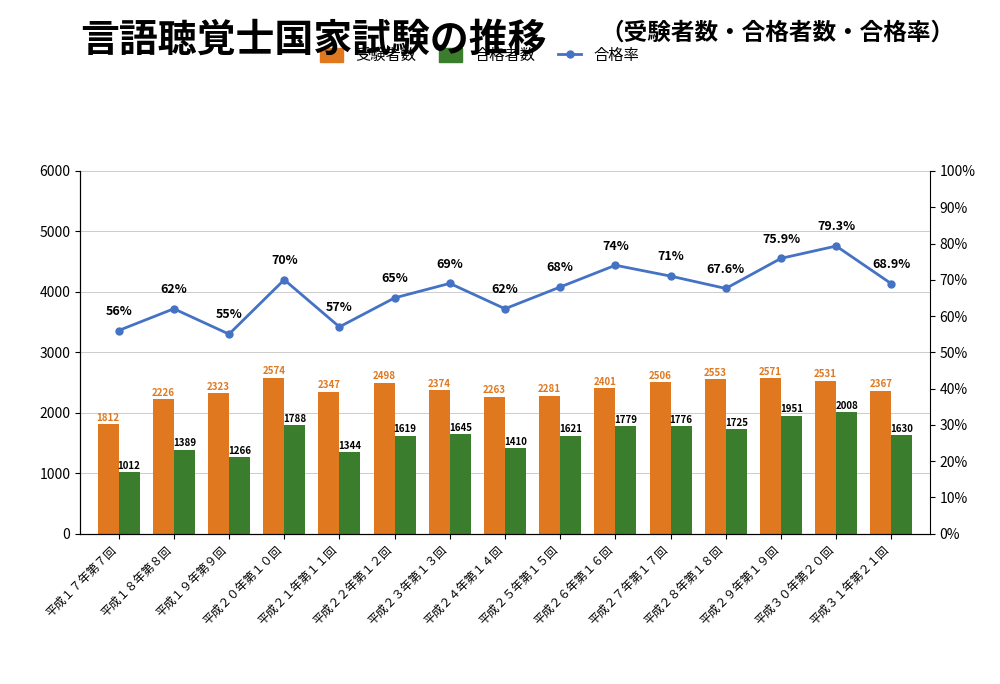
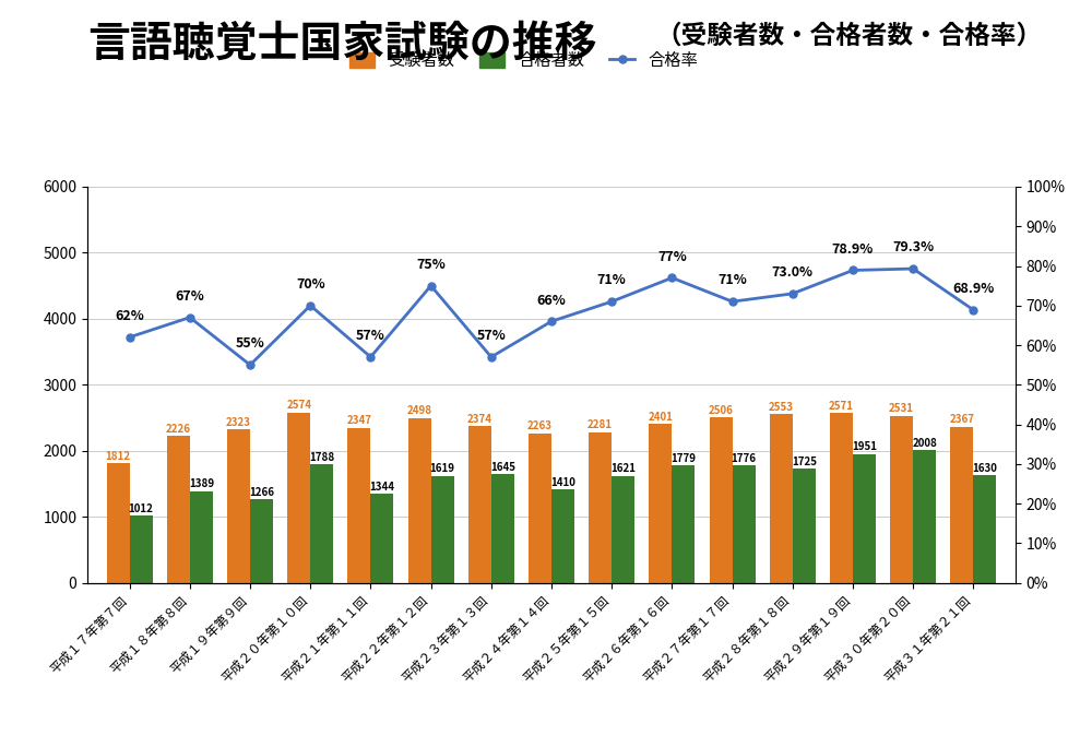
合格率/平成１７年第７回: 56% -> 62%
合格率/平成１８年第８回: 62% -> 67%
合格率/平成２２年第１２回: 65% -> 75%
合格率/平成２３年第１３回: 69% -> 57%
合格率/平成２４年第１４回: 62% -> 66%
合格率/平成２５年第１５回: 68% -> 71%
合格率/平成２６年第１６回: 74% -> 77%
合格率/平成２８年第１８回: 67.6% -> 73.0%
合格率/平成２９年第１９回: 75.9% -> 78.9%
